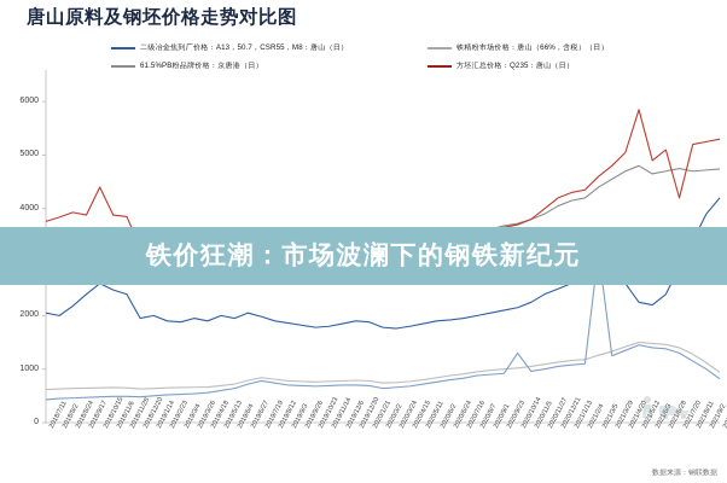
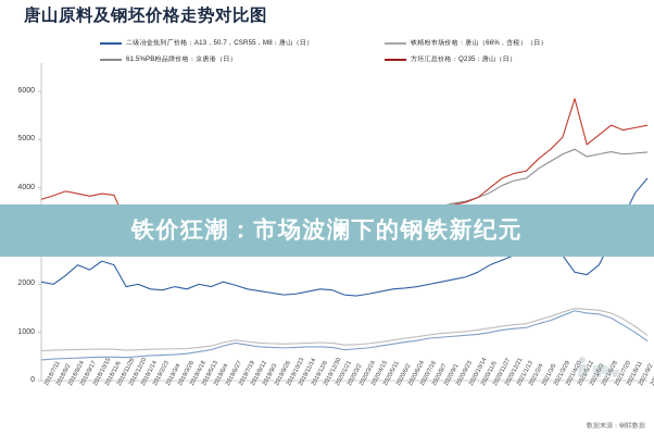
方坯汇总价格：Q235：唐山（日）/2018/10/15: 4400 -> 3800
二级冶金焦到厂价格：A13，50.7，CSR55，M8：唐山（日）/2018/10/15: 2600 -> 2300
61.5%PB粉品牌价格：京唐港（日）/2020/10/14: 1300 -> 900
61.5%PB粉品牌价格：京唐港（日）/2021/3/5: 3200 -> 1200
方坯汇总价格：Q235：唐山（日）/2021/7/20: 4200 -> 5300
